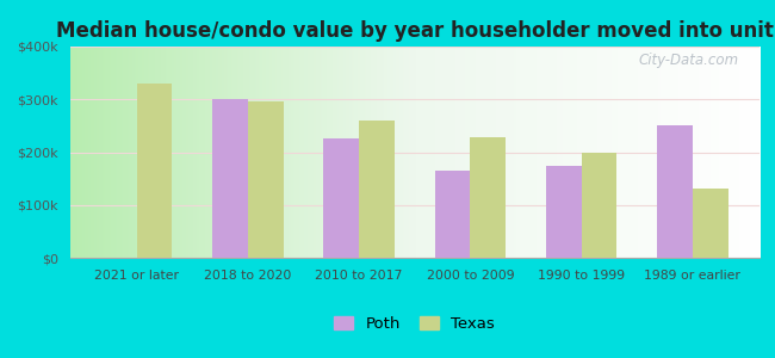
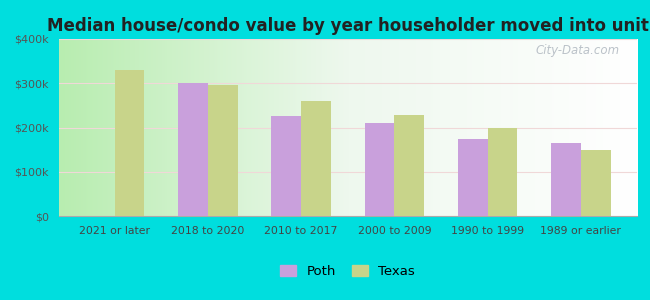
Poth/2000 to 2009: $165k -> $210k
Poth/1989 or earlier: $250k -> $165k
Texas/1989 or earlier: $130k -> $150k
